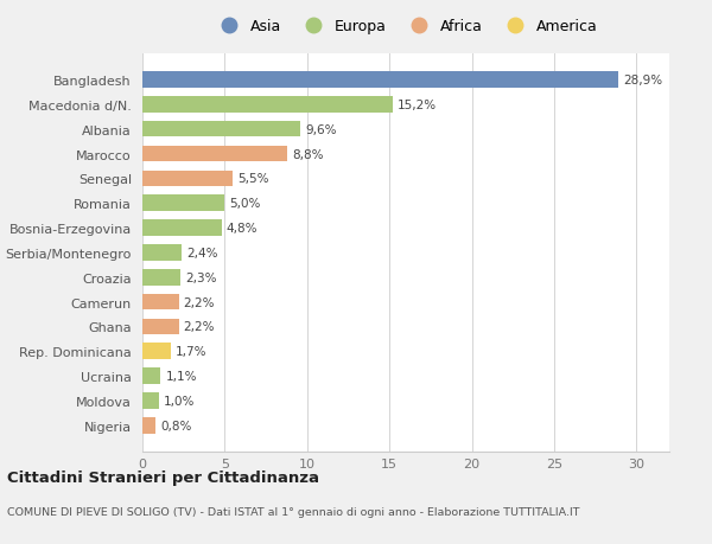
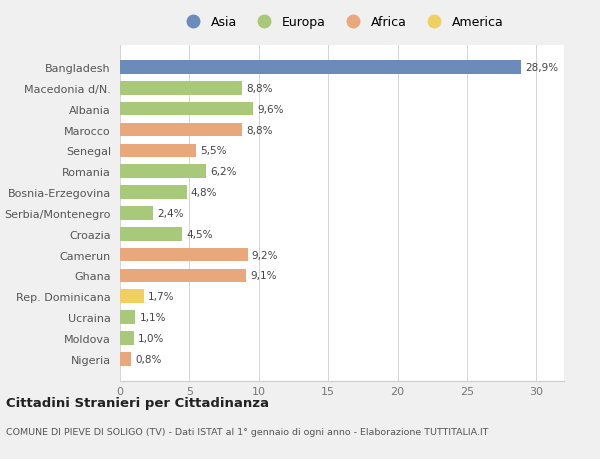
Macedonia d/N.: 15,2% -> 8,8%
Romania: 5,0% -> 6,2%
Croazia: 2,3% -> 4,5%
Camerun: 2,2% -> 9,2%
Ghana: 2,2% -> 9,1%
